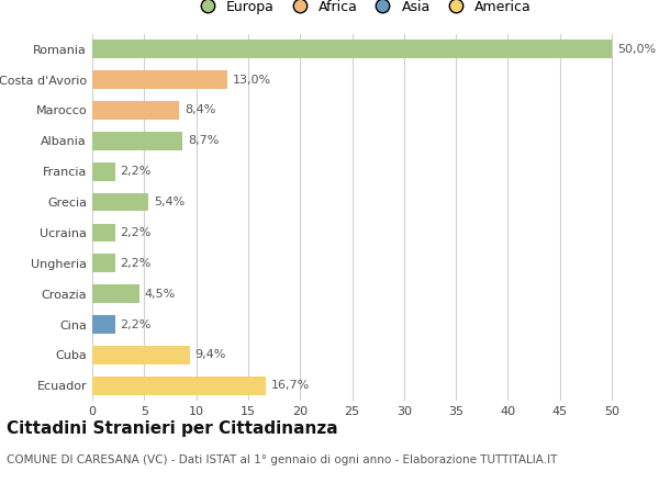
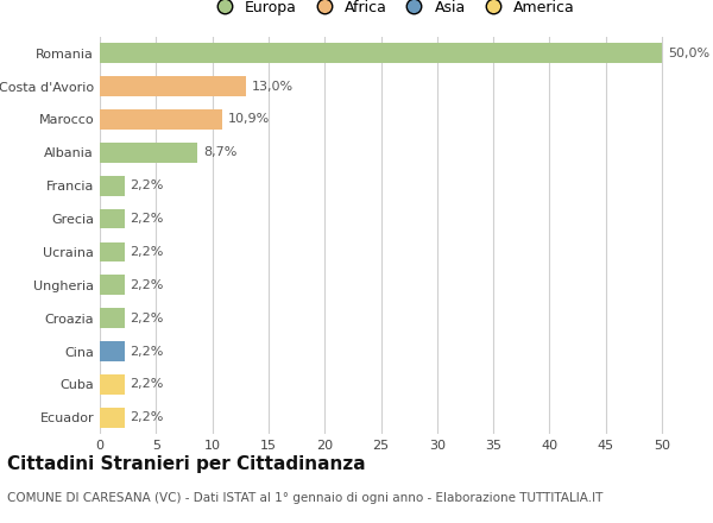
Marocco: 8,4% -> 10,9%
Grecia: 5,4% -> 2,2%
Croazia: 4,5% -> 2,2%
Cuba: 9,4% -> 2,2%
Ecuador: 16,7% -> 2,2%
